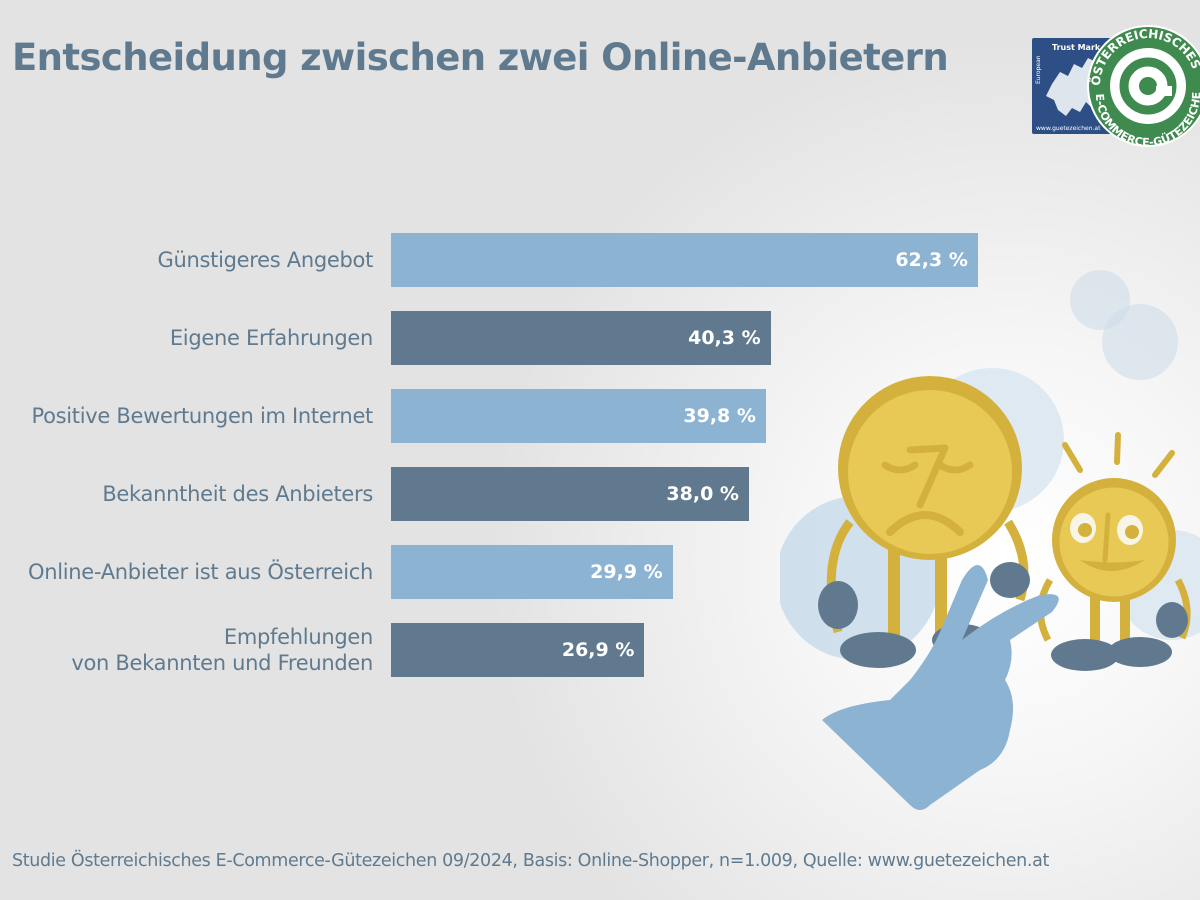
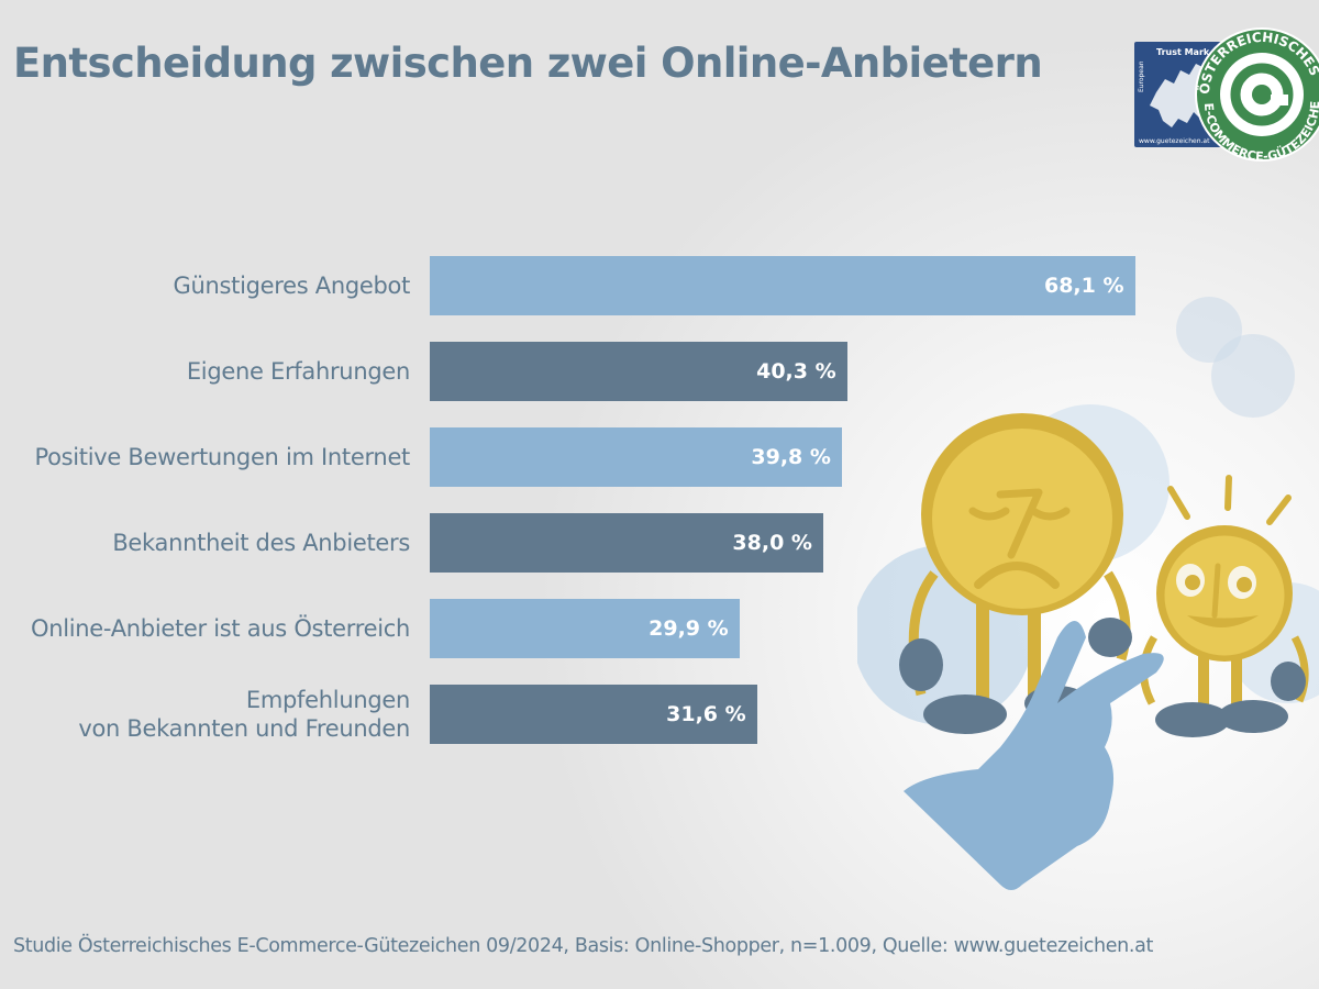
Günstigeres Angebot: 62,3 -> 68,1
Empfehlungen von Bekannten und Freunden: 26,9 -> 31,6
